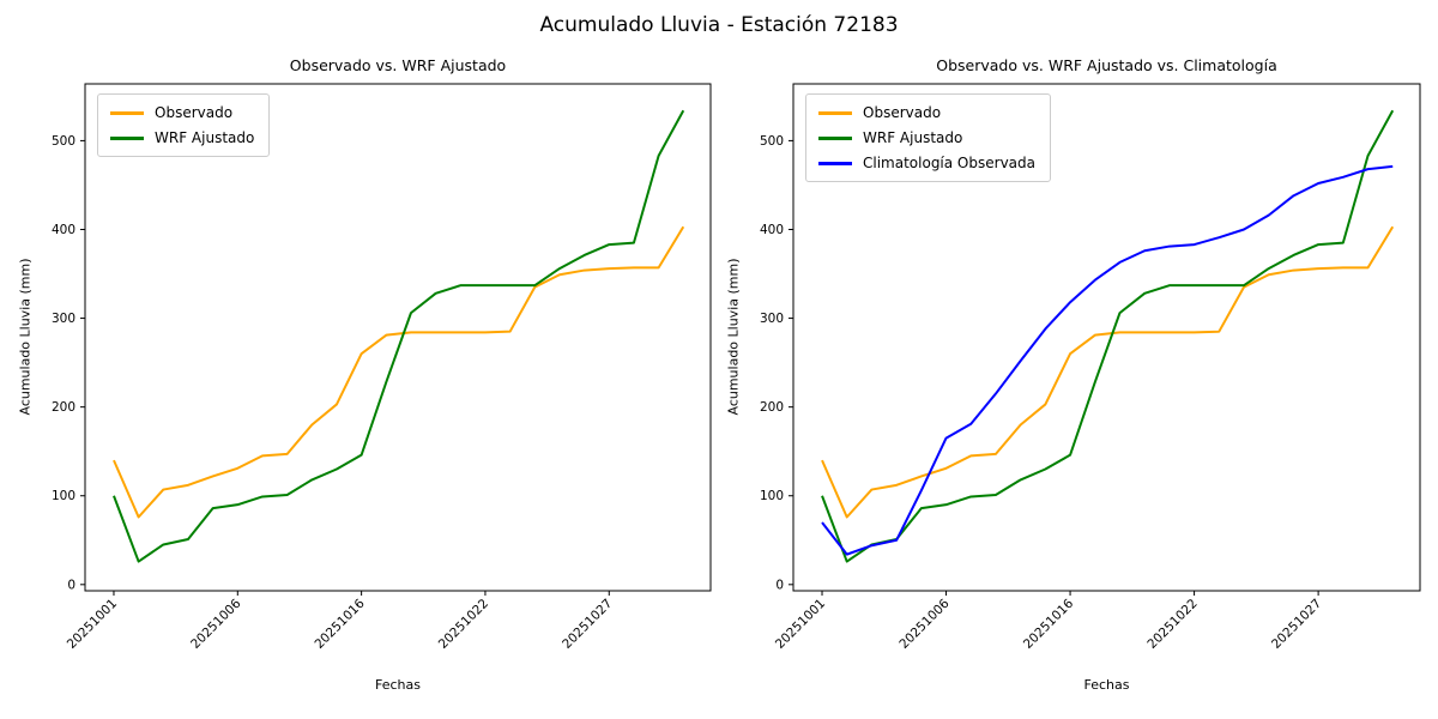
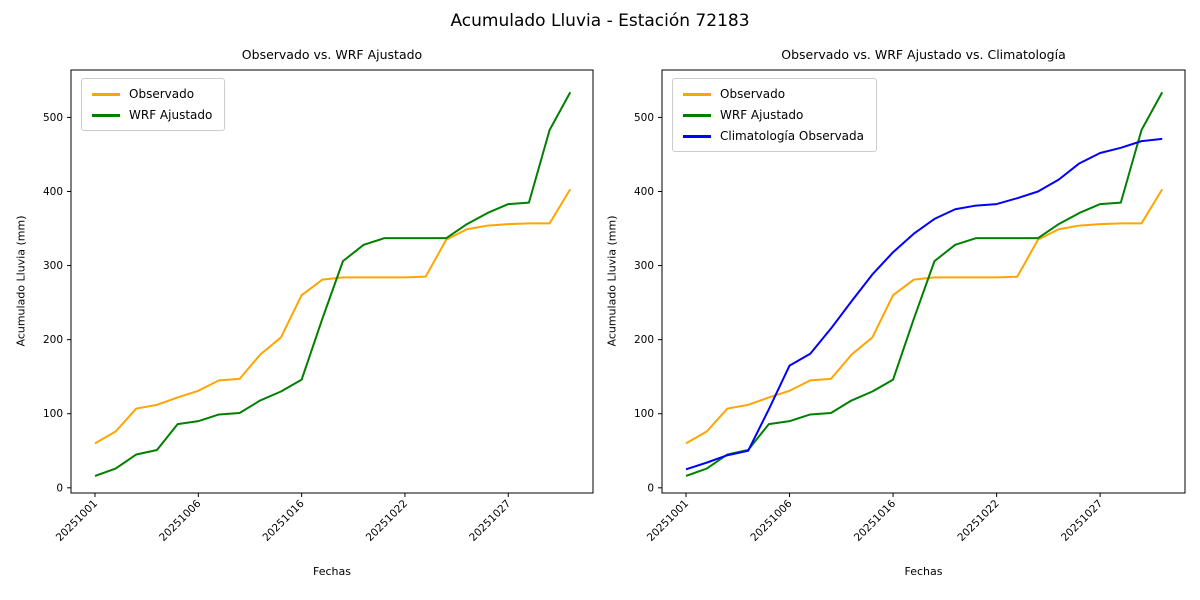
Observado/0: 140 -> 60
WRF Ajustado/0: 100 -> 20
Climatología Observada/0: 70 -> 20
